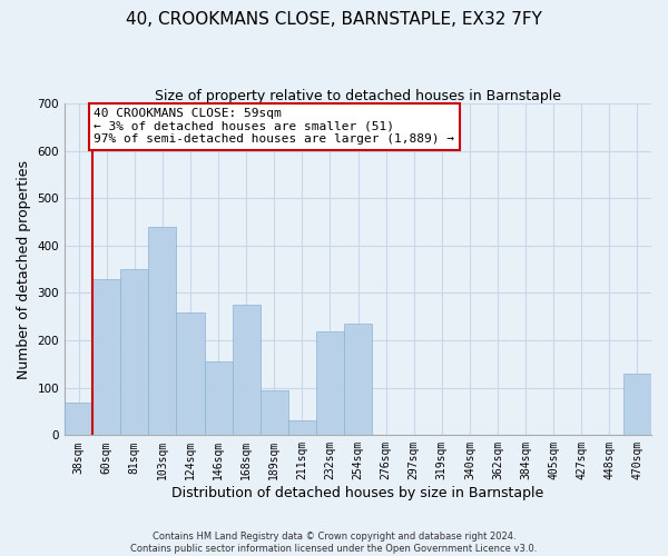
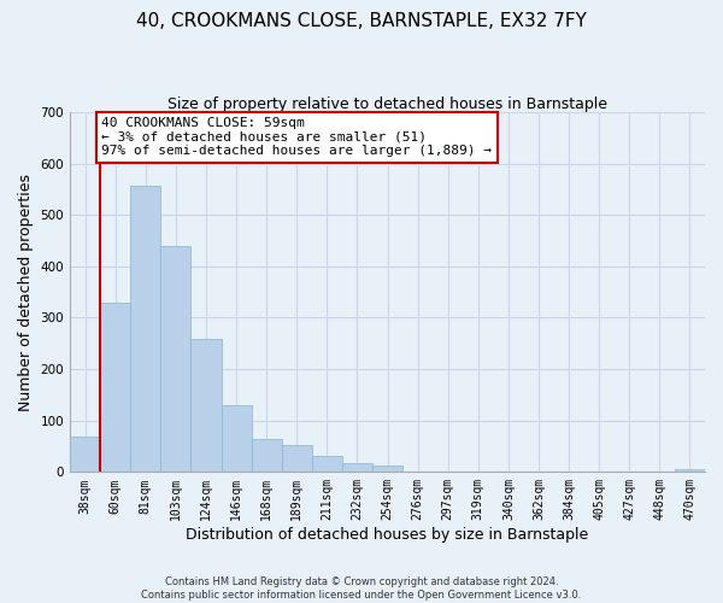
81sqm: 350 -> 558
146sqm: 155 -> 130
168sqm: 275 -> 65
189sqm: 95 -> 52
232sqm: 220 -> 18
254sqm: 235 -> 13
470sqm: 130 -> 5
